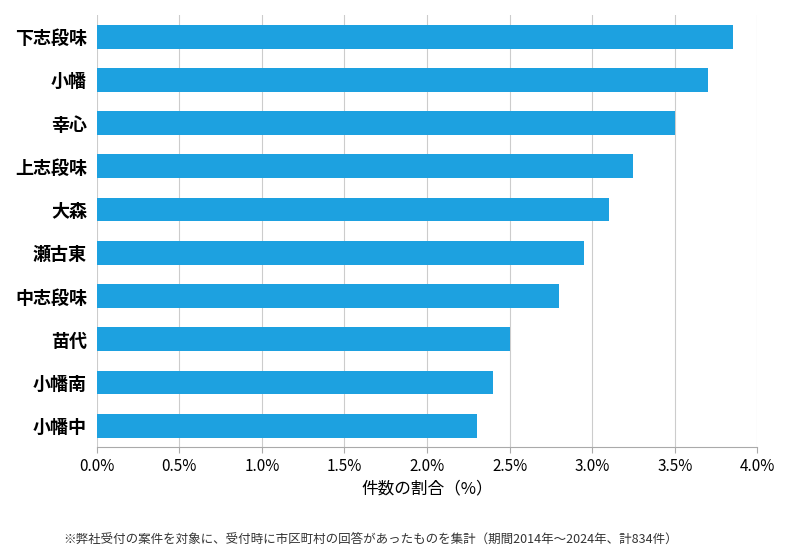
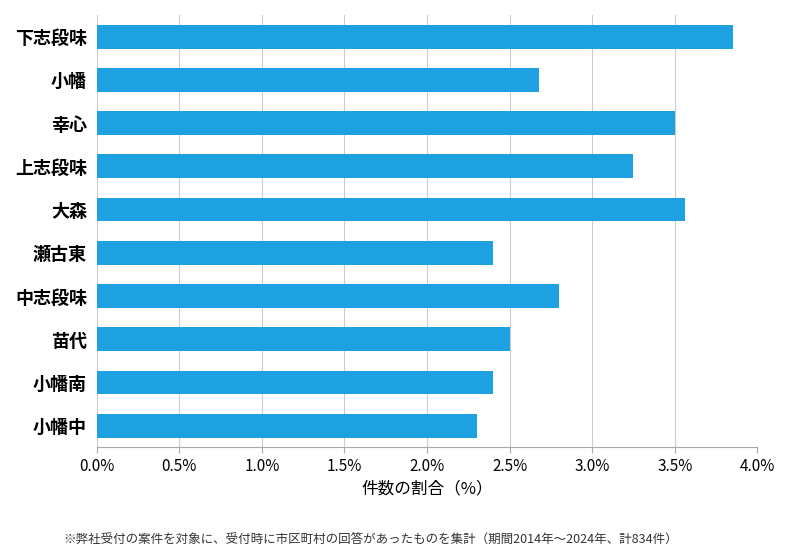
小幡: 3.70% -> 2.68%
大森: 3.10% -> 3.56%
瀬古東: 2.95% -> 2.40%
